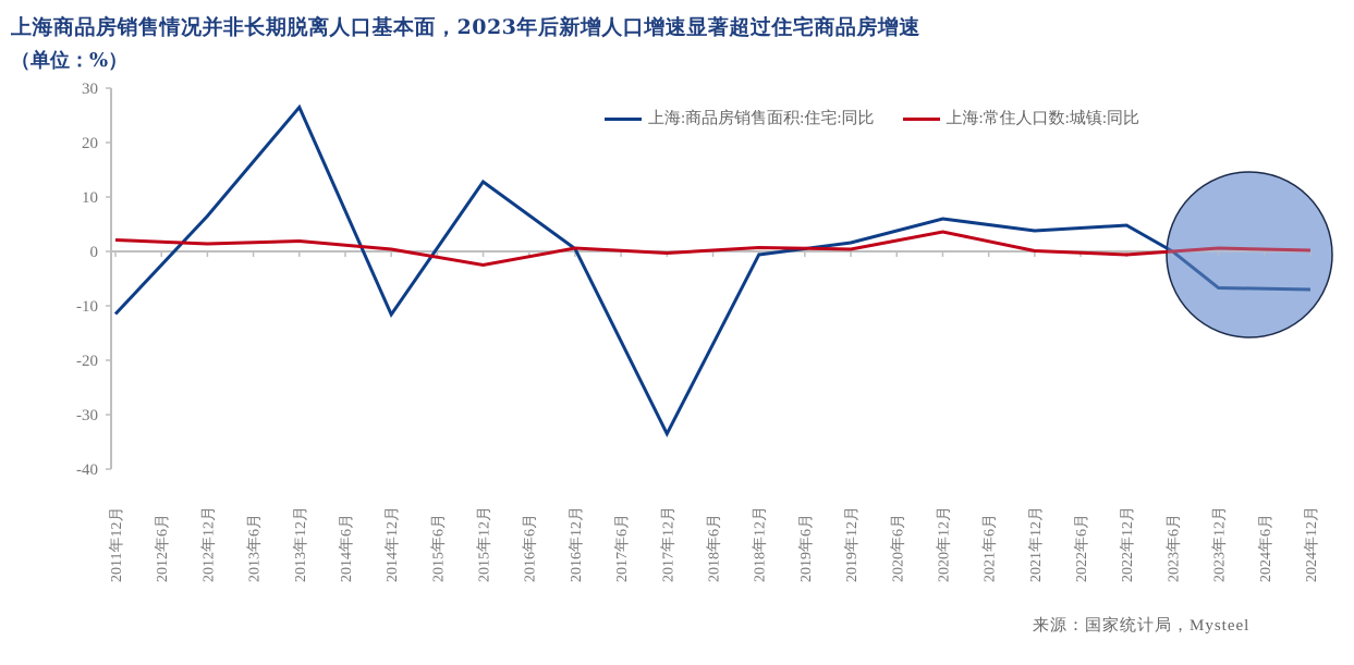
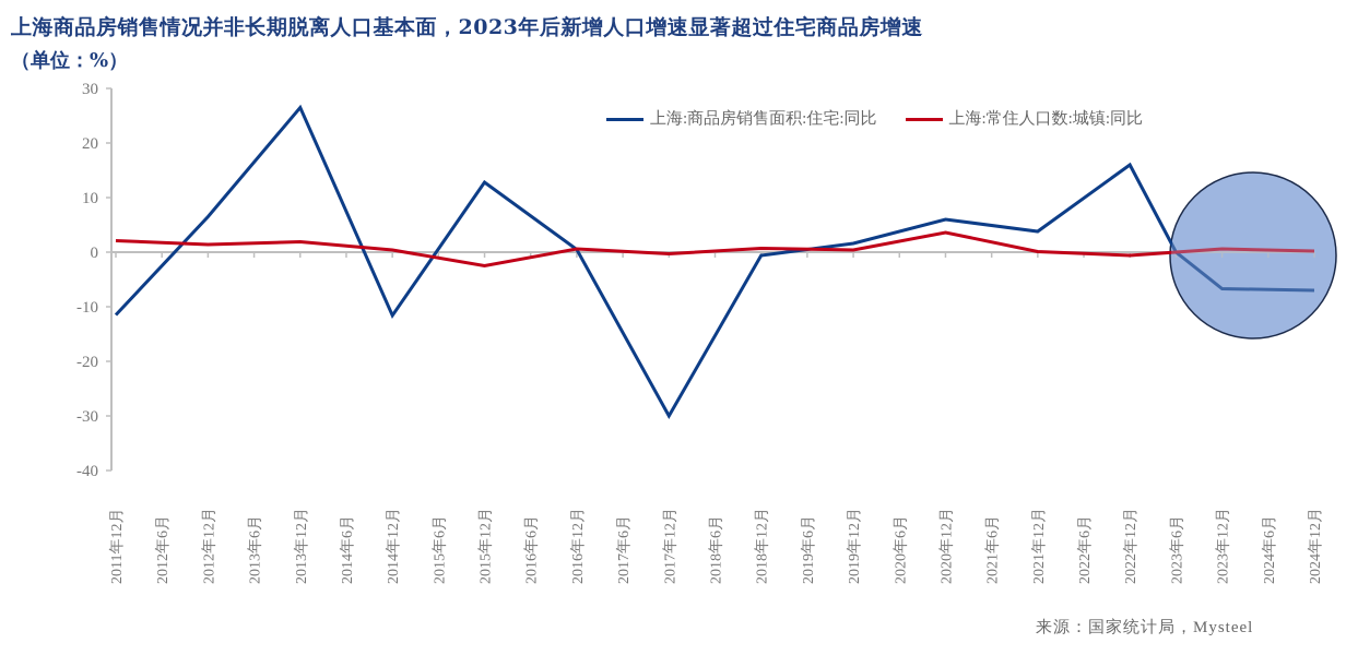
上海:商品房销售面积:住宅:同比/2017年12月: -34 -> -30
上海:商品房销售面积:住宅:同比/2022年12月: 5 -> 16
